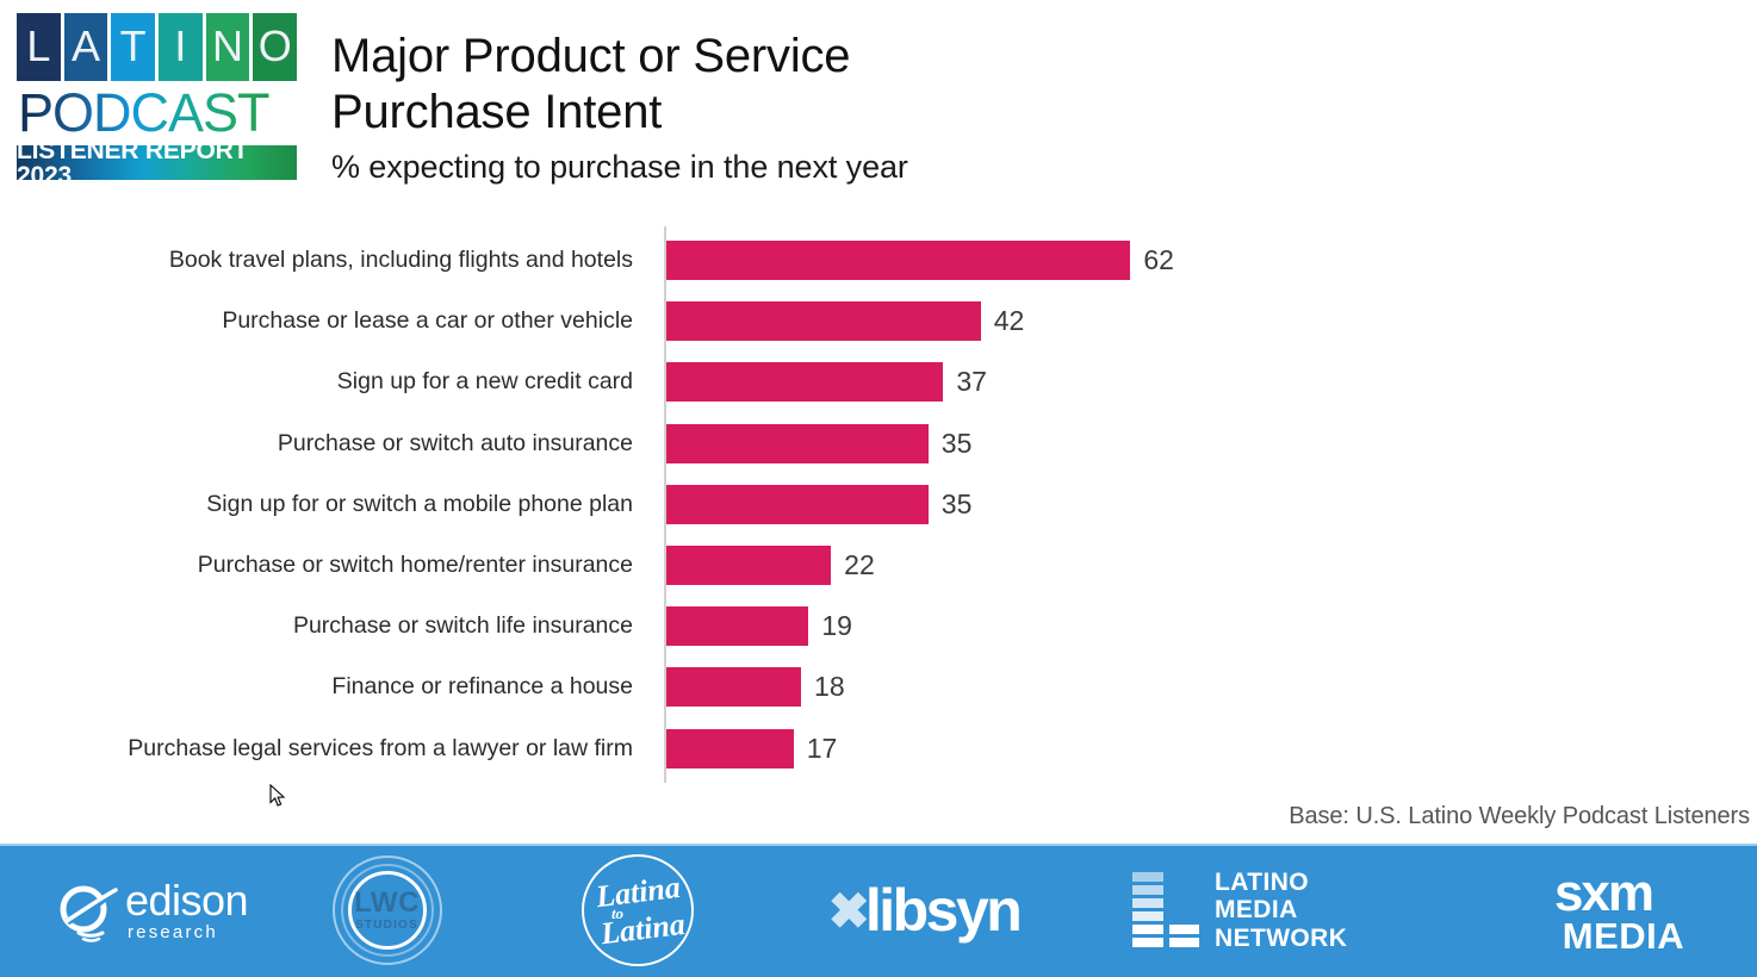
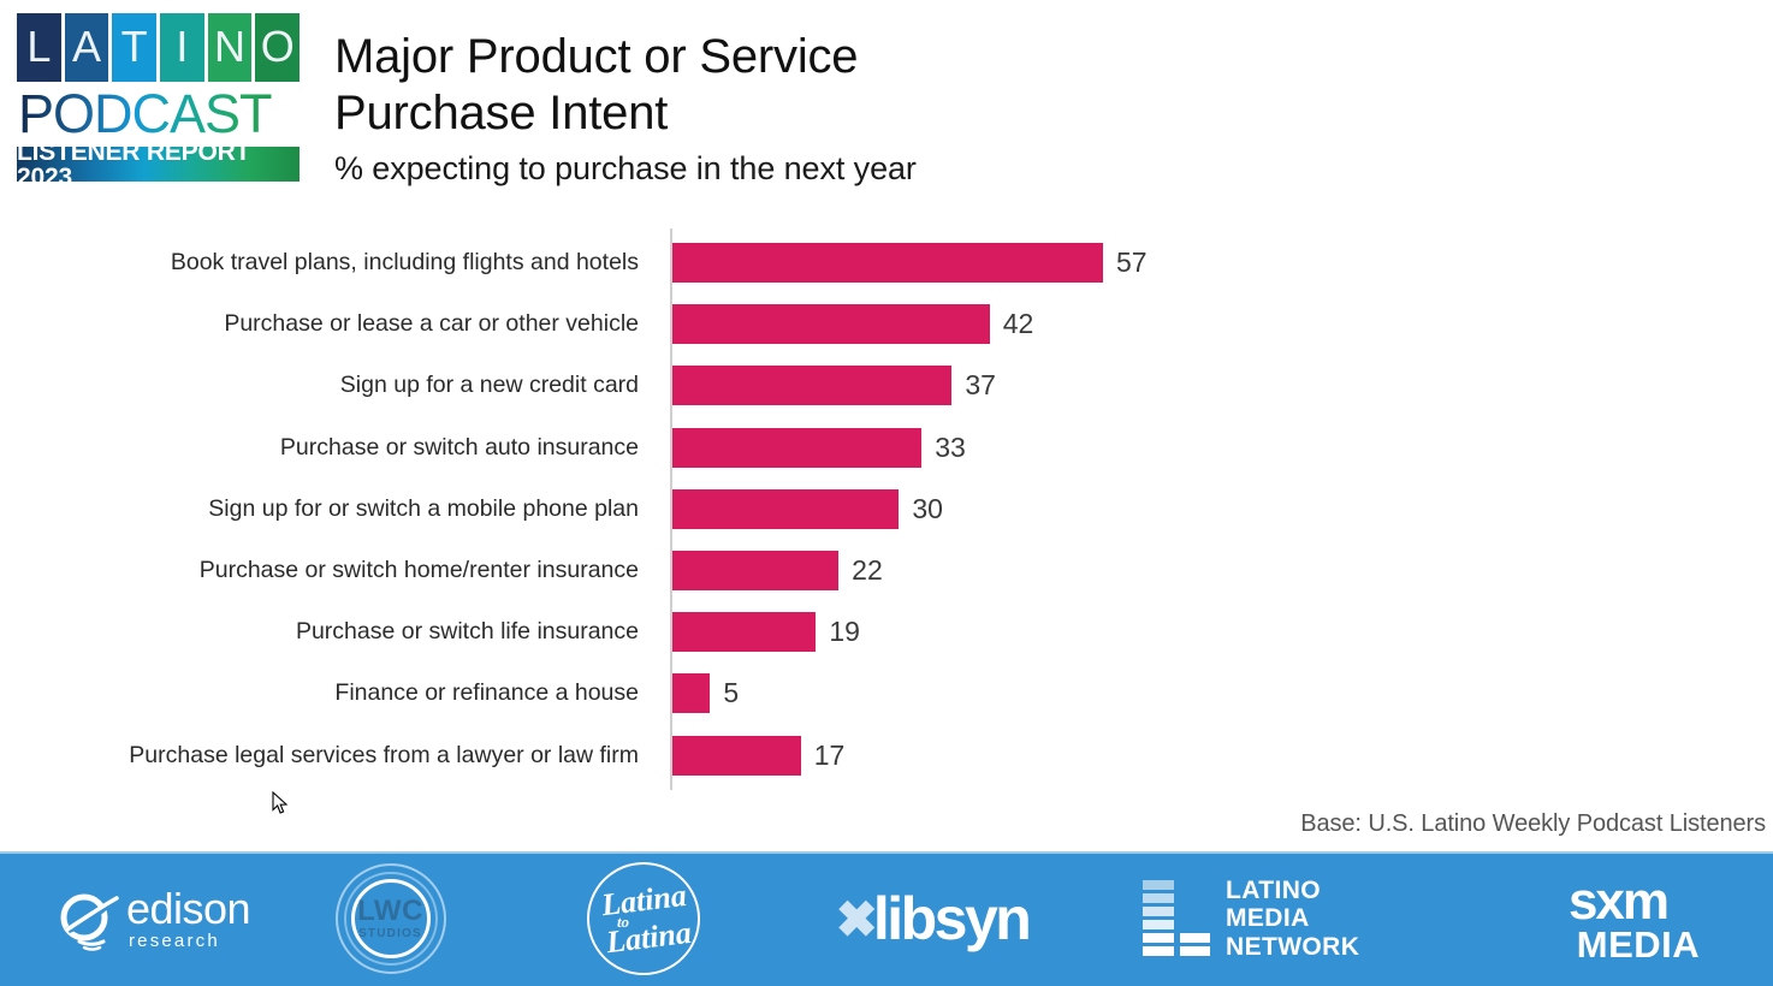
Book travel plans, including flights and hotels: 62 -> 57
Purchase or switch auto insurance: 35 -> 33
Sign up for or switch a mobile phone plan: 35 -> 30
Finance or refinance a house: 18 -> 5
